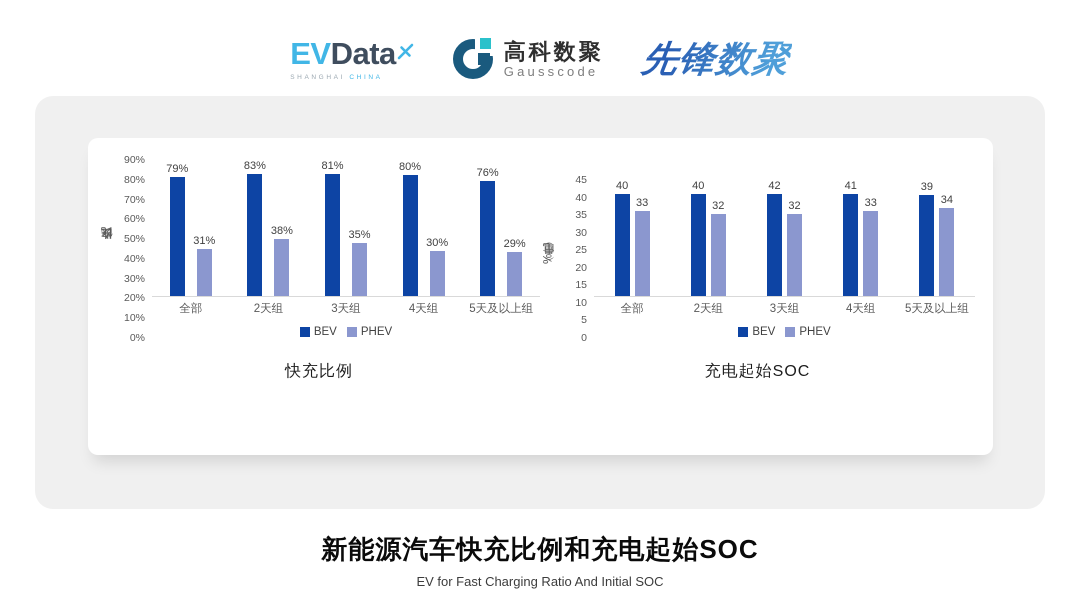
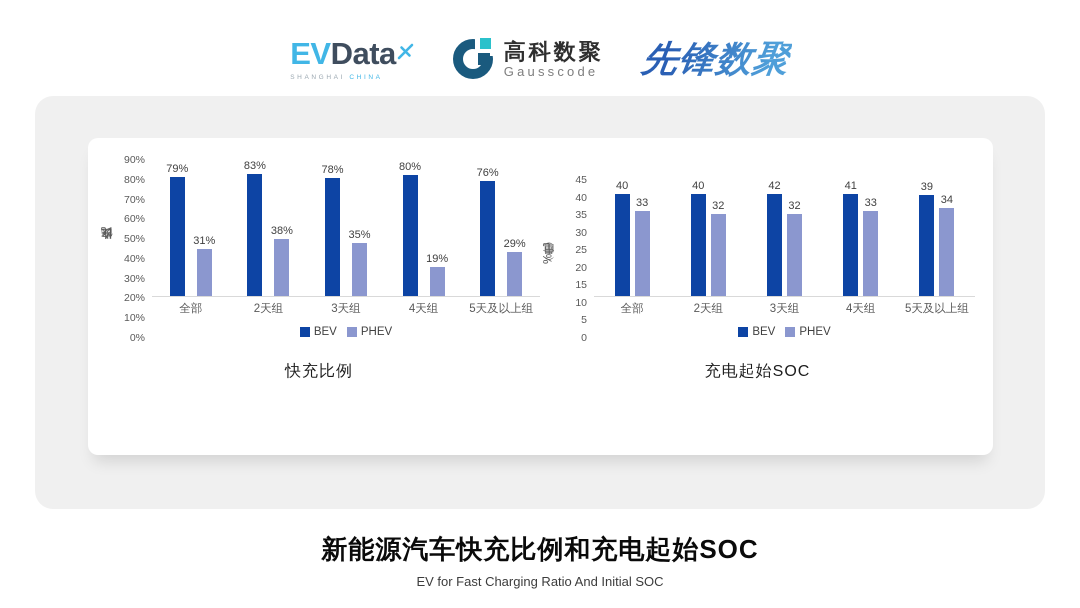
快充比例/BEV/3天组: 81% -> 78%
快充比例/PHEV/4天组: 30% -> 19%
